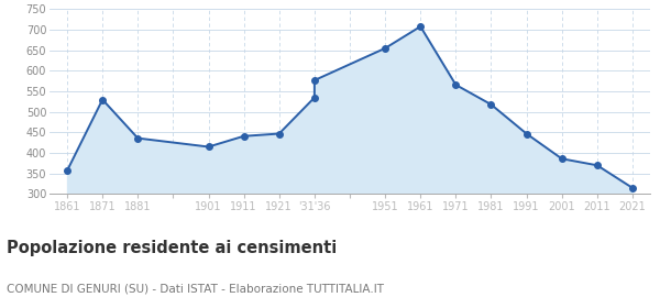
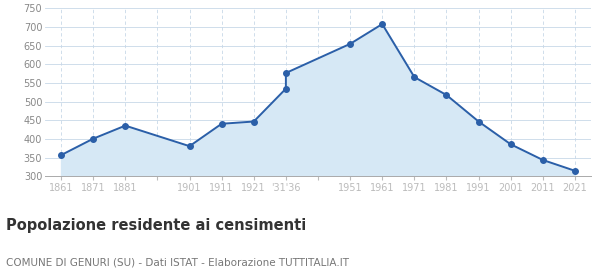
1871: 530 -> 401
1901: 415 -> 381
2011: 370 -> 344
